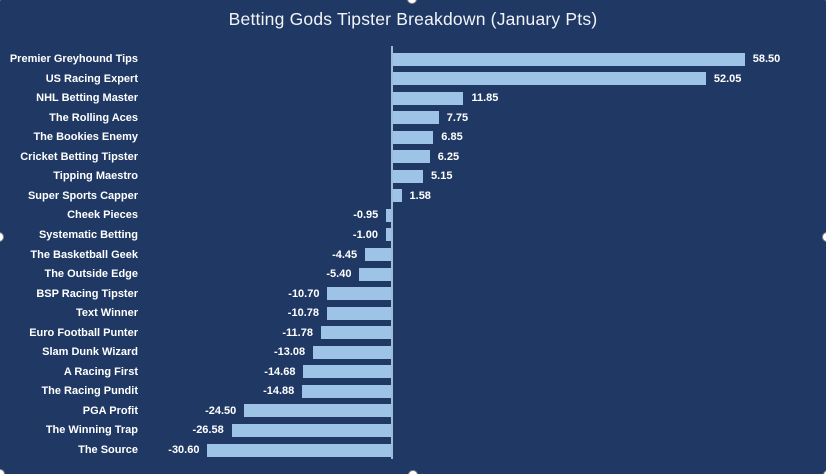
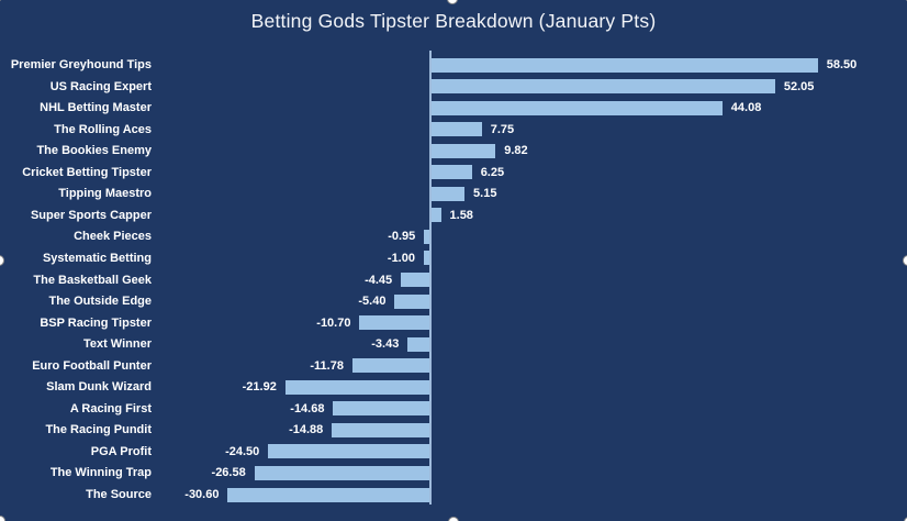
NHL Betting Master: 11.85 -> 44.08
The Bookies Enemy: 6.85 -> 9.82
Text Winner: -10.78 -> -3.43
Slam Dunk Wizard: -13.08 -> -21.92
